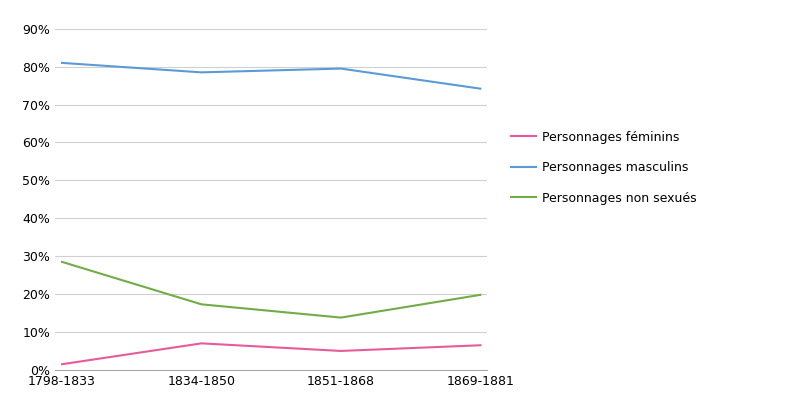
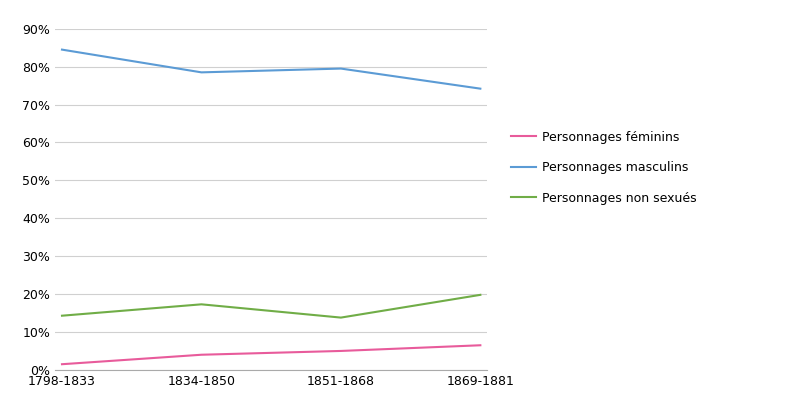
Personnages masculins/1798-1833: 81.0% -> 84.5%
Personnages non sexués/1798-1833: 28.5% -> 14.3%
Personnages féminins/1834-1850: 7.0% -> 4.0%
